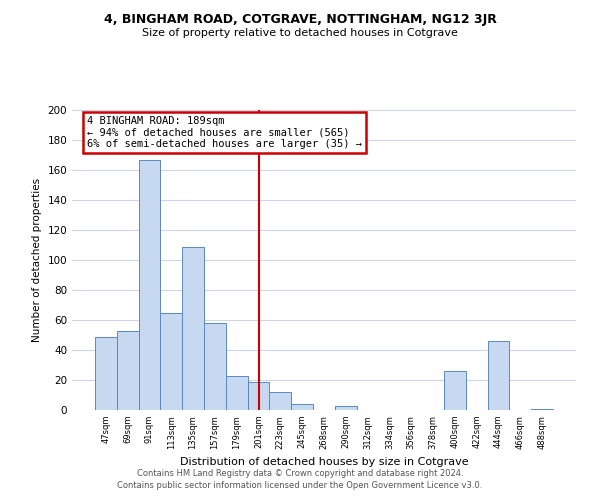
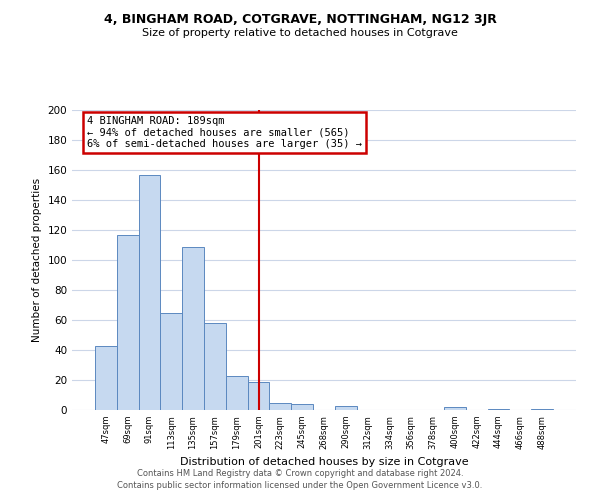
47sqm: 49 -> 43
69sqm: 53 -> 117
91sqm: 167 -> 157
223sqm: 12 -> 5
400sqm: 26 -> 2
444sqm: 46 -> 1
